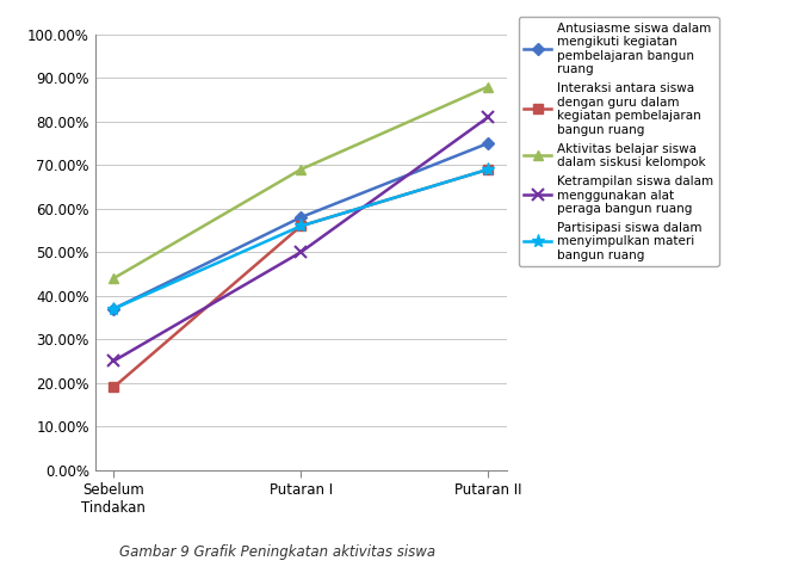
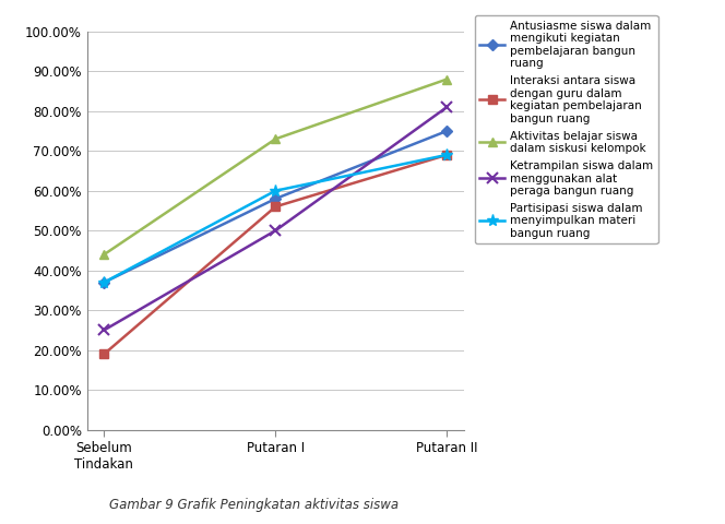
Aktivitas belajar siswa dalam siskusi kelompok/Putaran I: 69% -> 73%
Partisipasi siswa dalam menyimpulkan materi bangun ruang/Putaran I: 56% -> 60%
